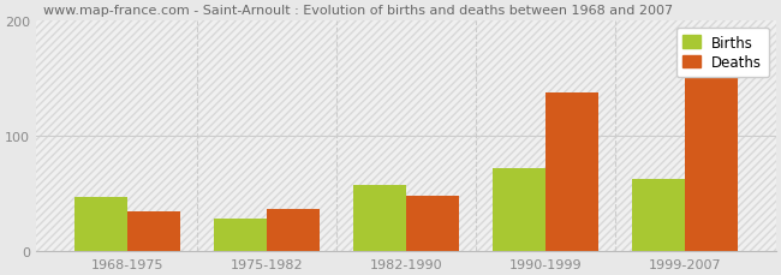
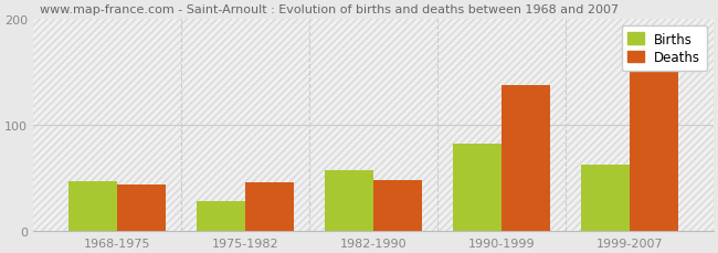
Deaths/1968-1975: 35 -> 44
Deaths/1975-1982: 37 -> 46
Births/1990-1999: 72 -> 82
